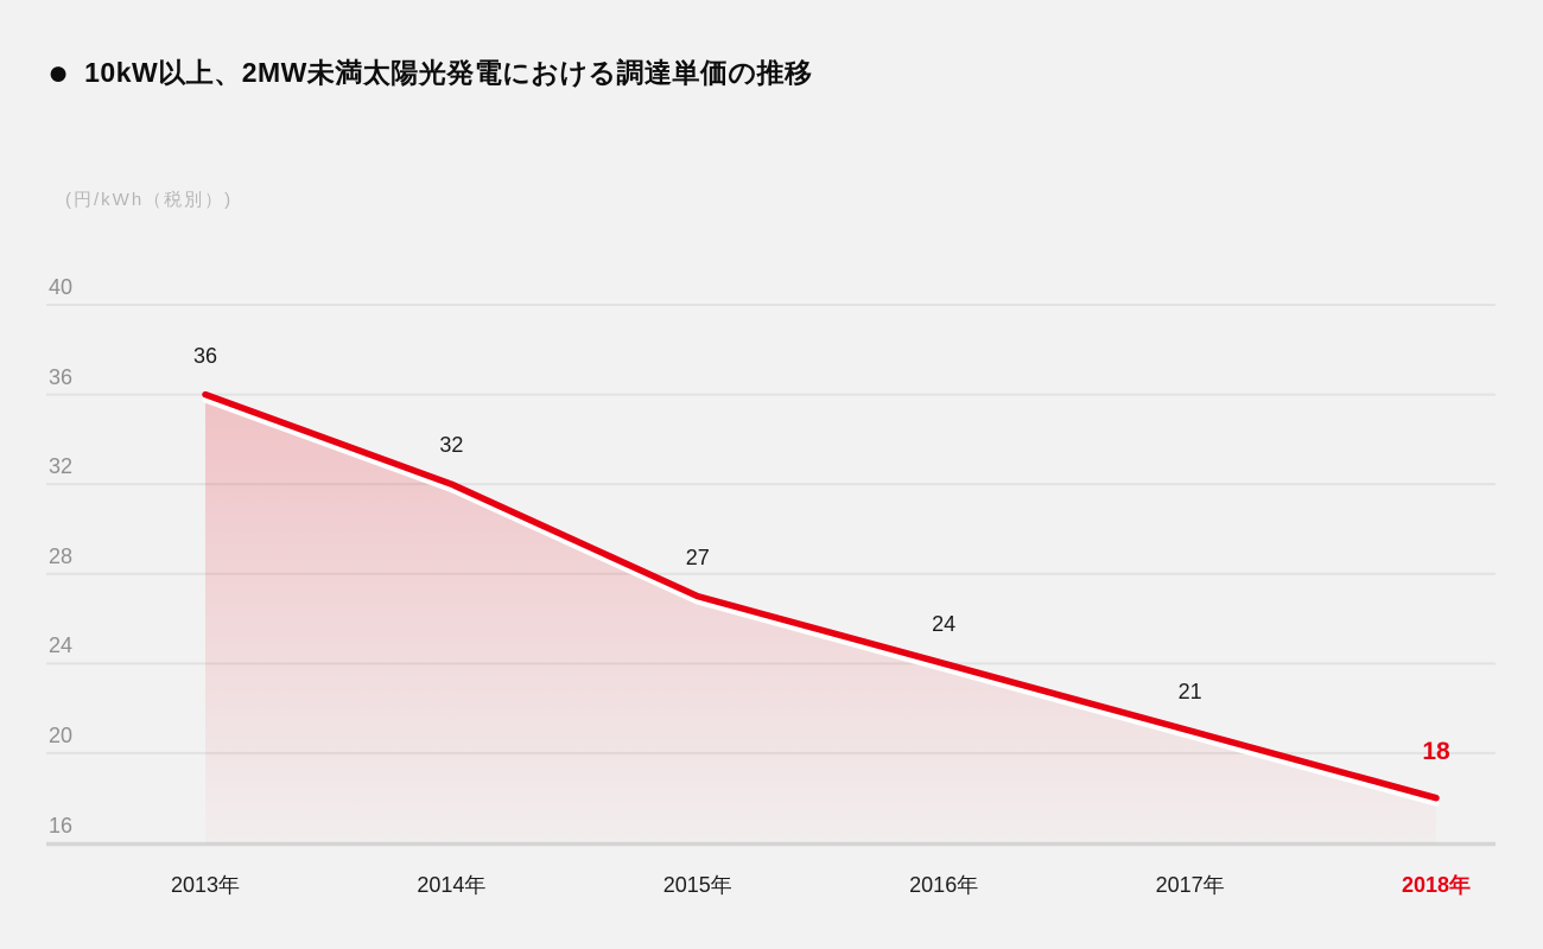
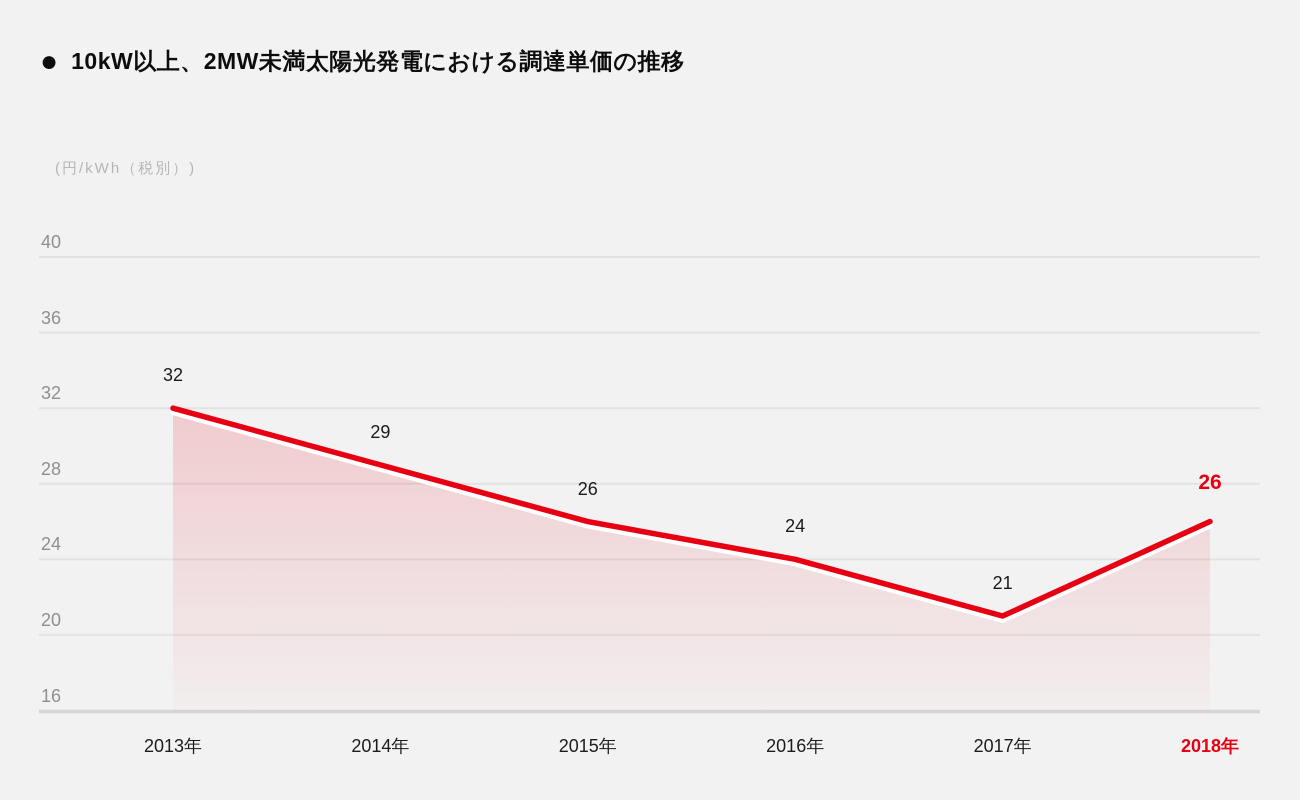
2013年: 36 -> 32
2014年: 32 -> 29
2015年: 27 -> 26
2018年: 18 -> 26
